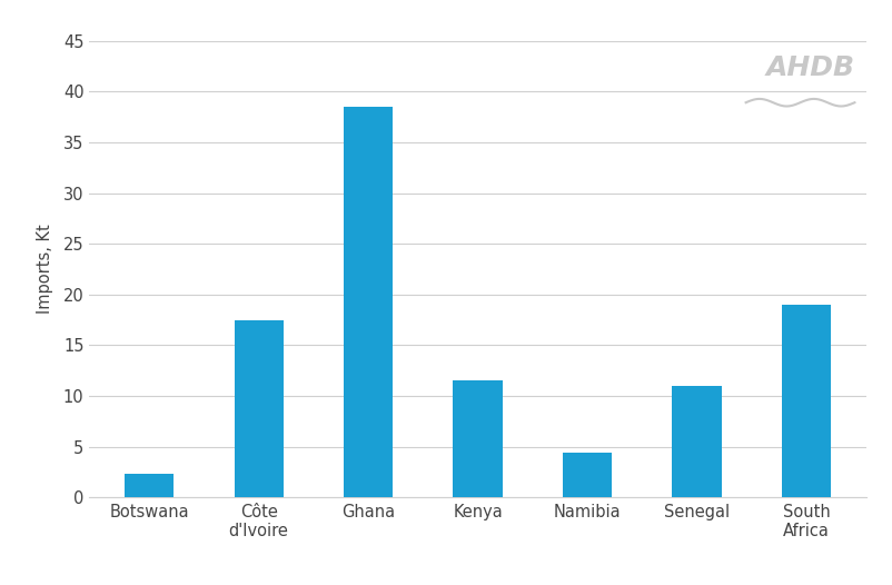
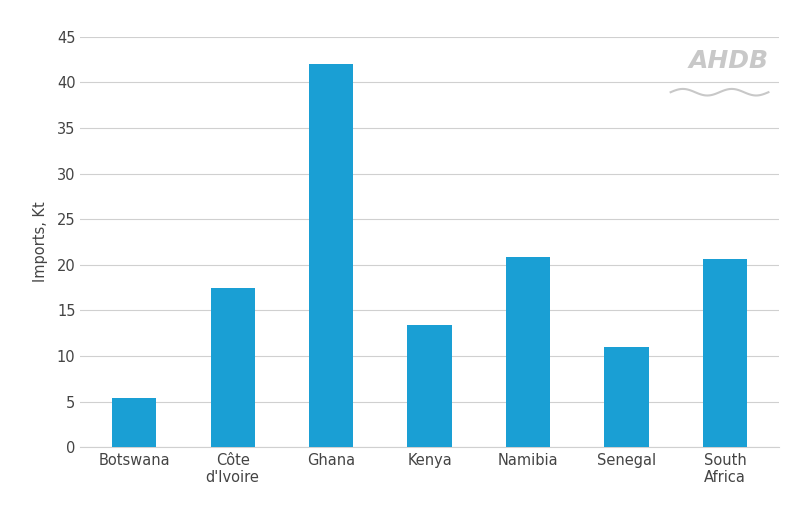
Botswana: 2.3 -> 5.4
Ghana: 38.5 -> 42.0
Kenya: 11.5 -> 13.4
Namibia: 4.4 -> 20.8
South Africa: 19.0 -> 20.6
